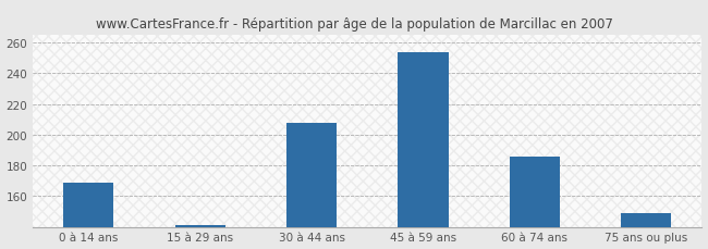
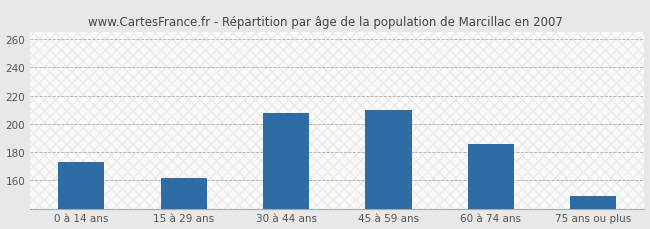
0 à 14 ans: 169 -> 173
15 à 29 ans: 141 -> 162
45 à 59 ans: 254 -> 210
